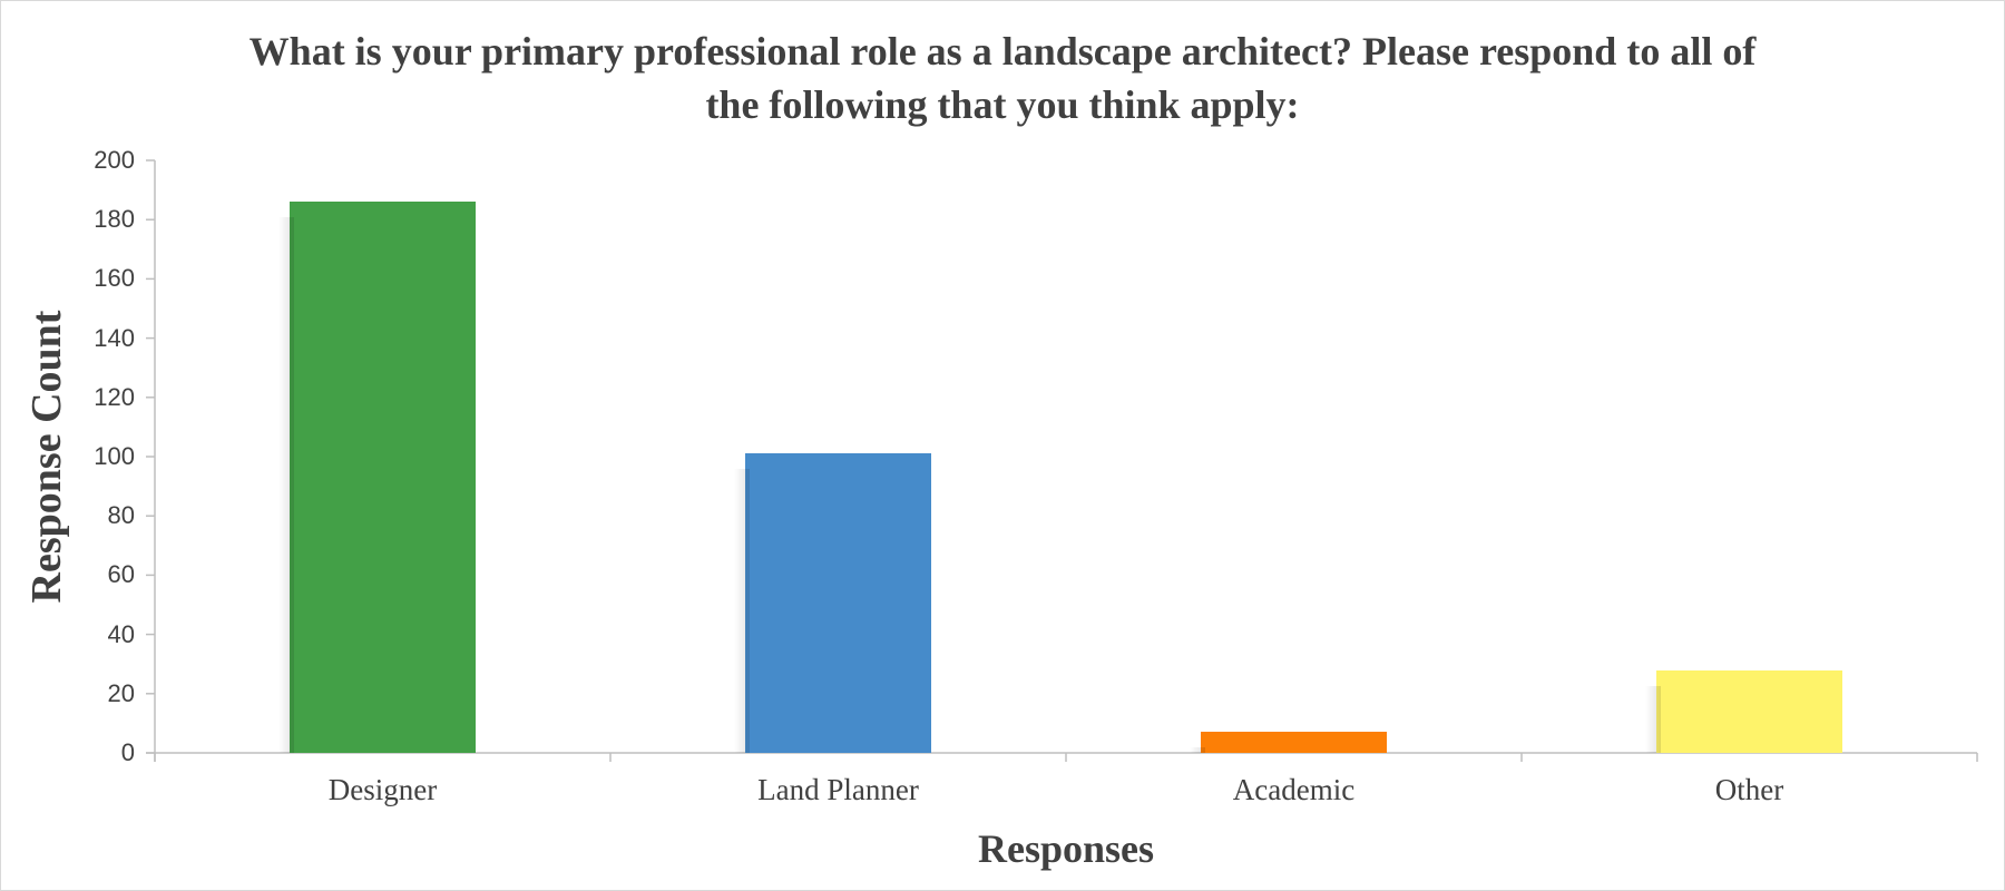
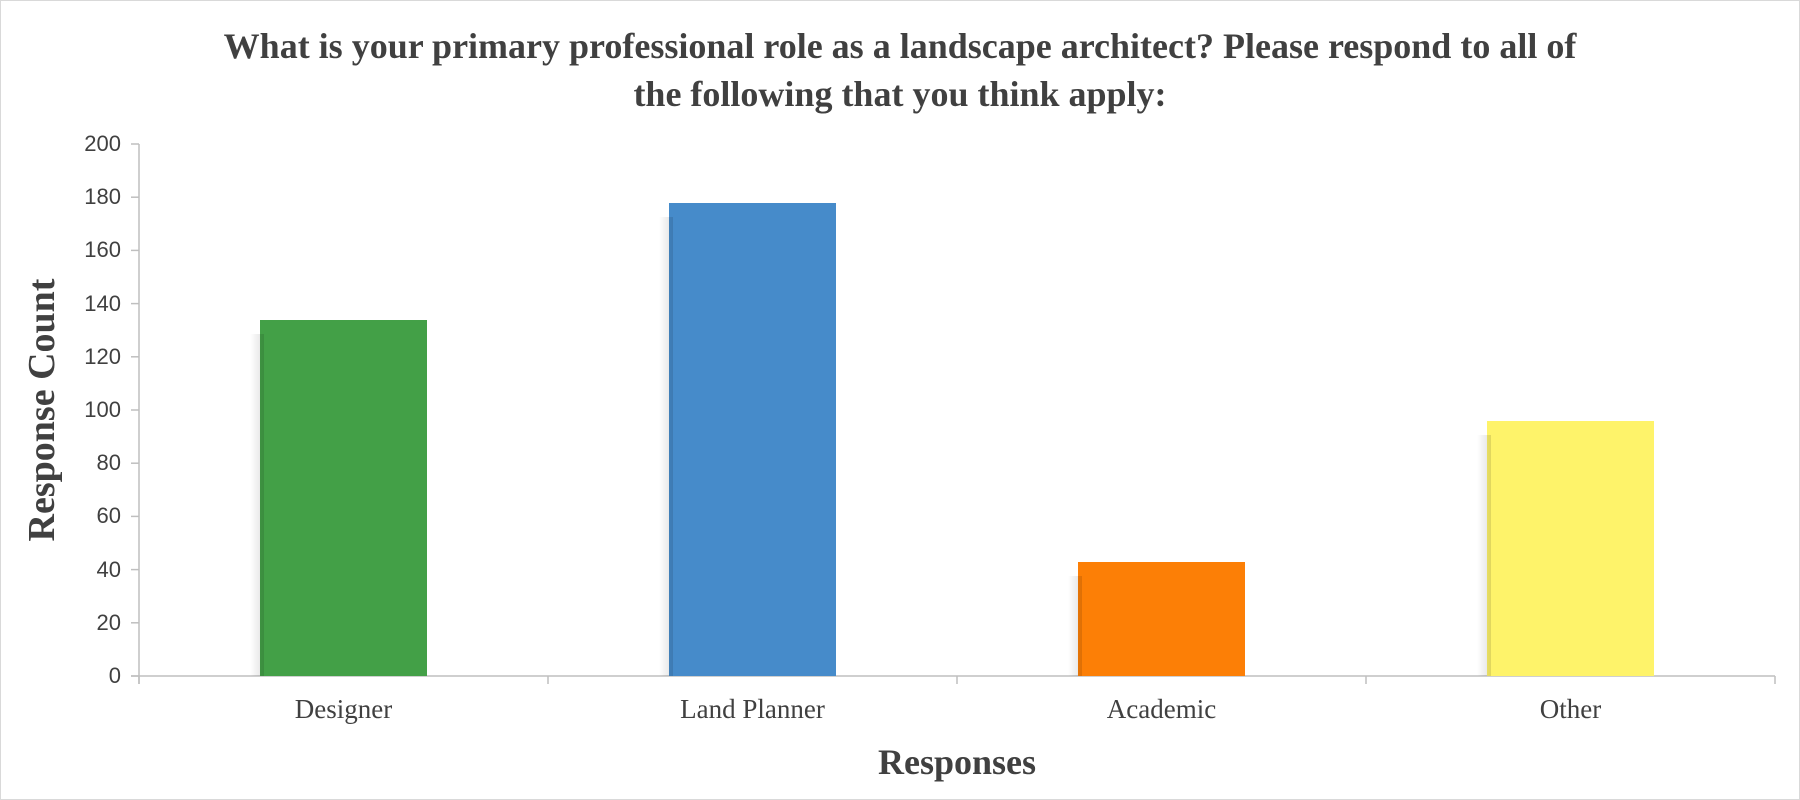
Designer: 186 -> 134
Land Planner: 101 -> 178
Academic: 7 -> 43
Other: 28 -> 96
